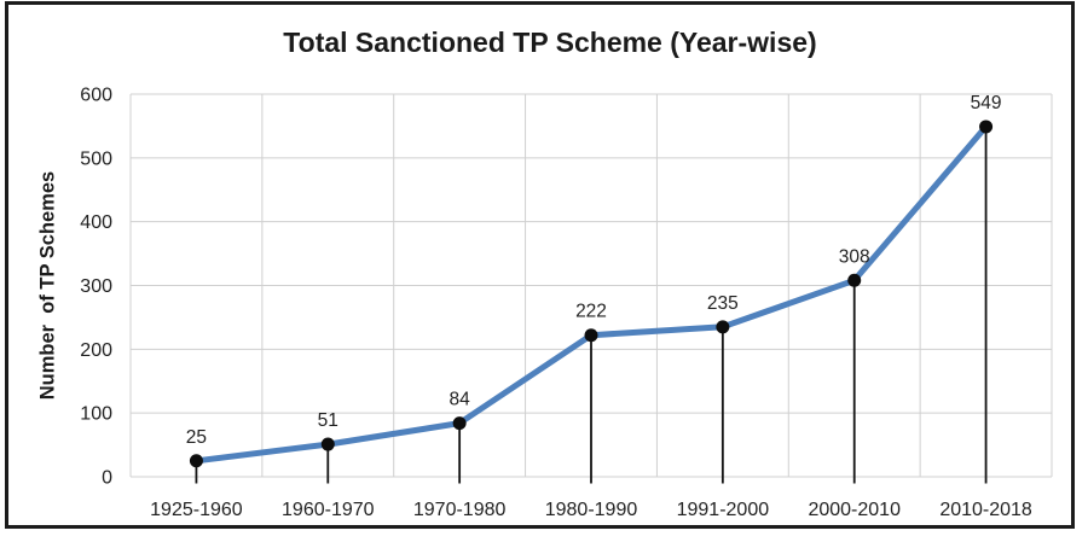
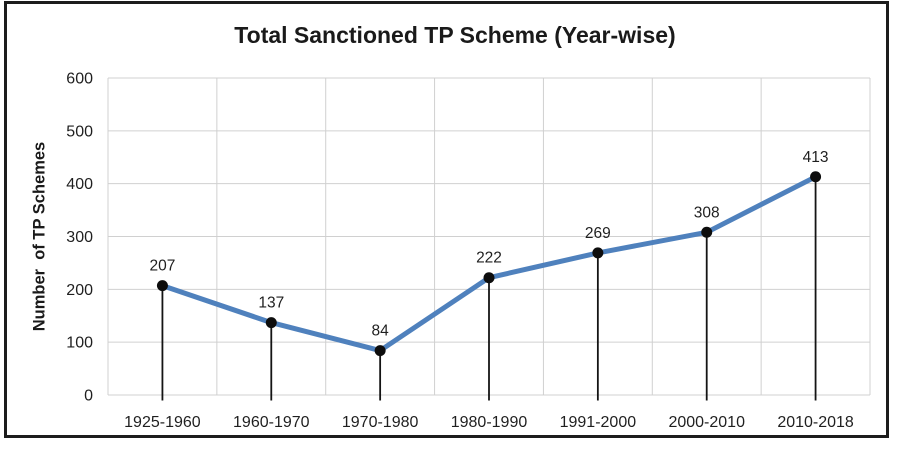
1925-1960: 25 -> 207
1960-1970: 51 -> 137
1991-2000: 235 -> 269
2010-2018: 549 -> 413
